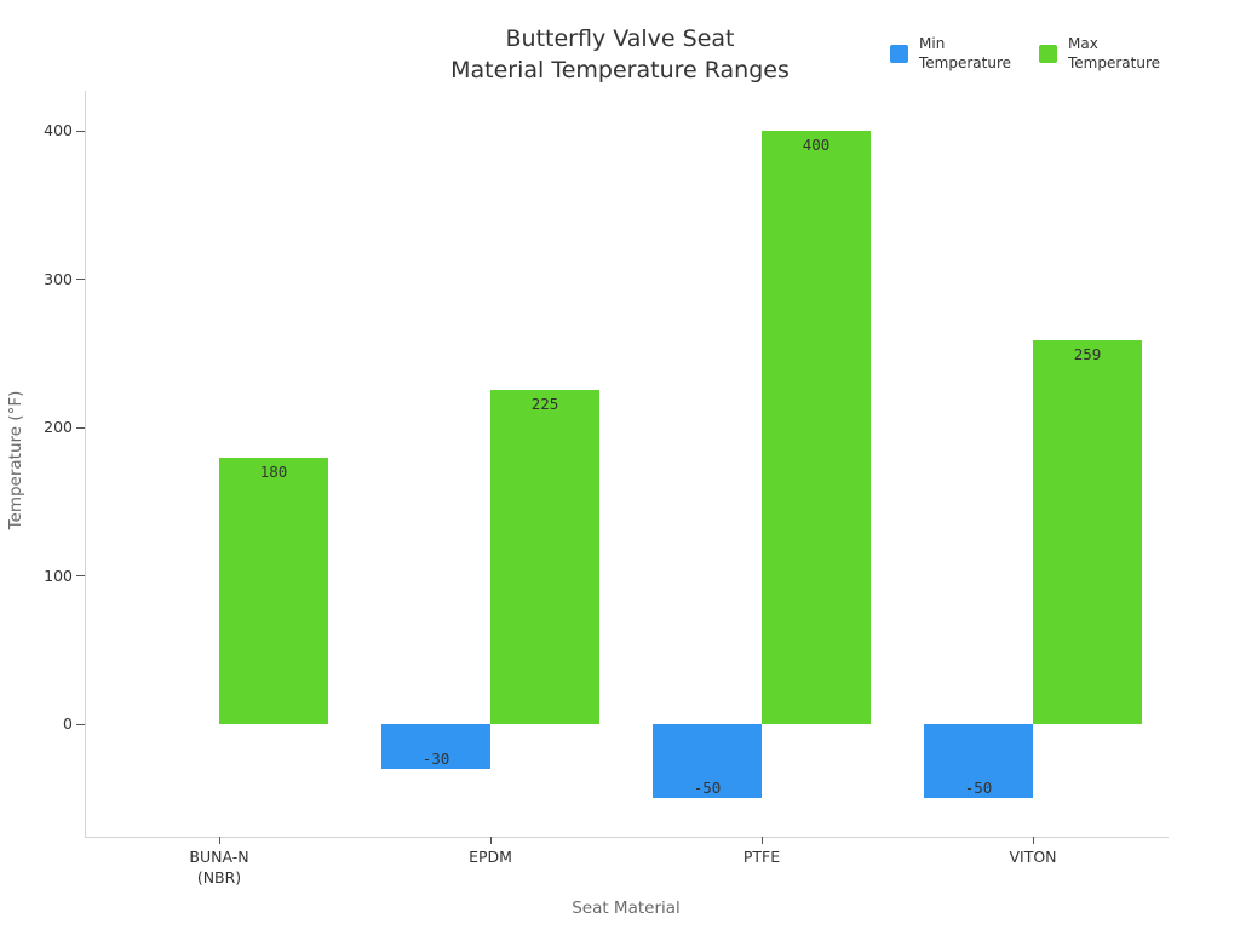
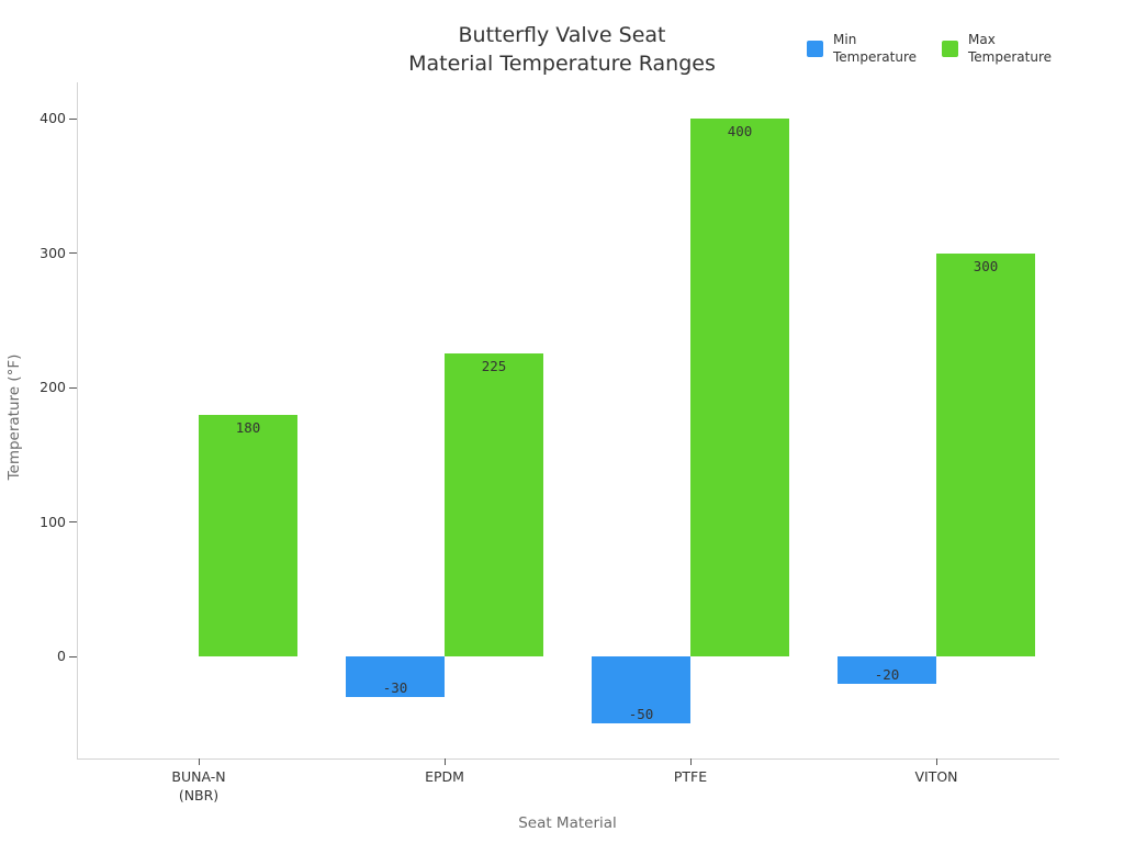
Min Temperature/VITON: -50 -> -20
Max Temperature/VITON: 259 -> 300
